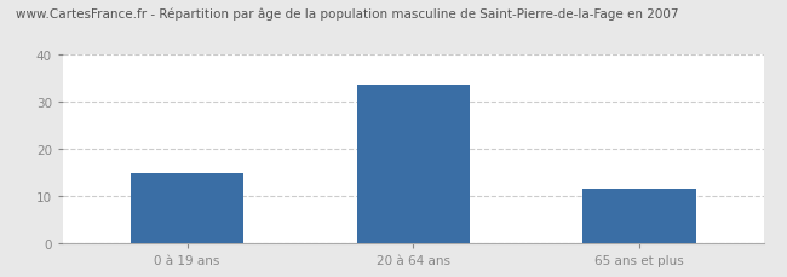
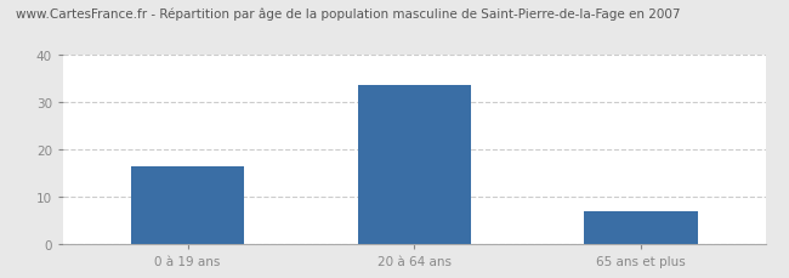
0 à 19 ans: 15.0 -> 16.5
65 ans et plus: 11.5 -> 7.0
